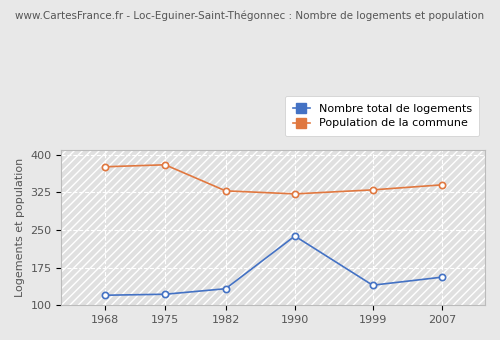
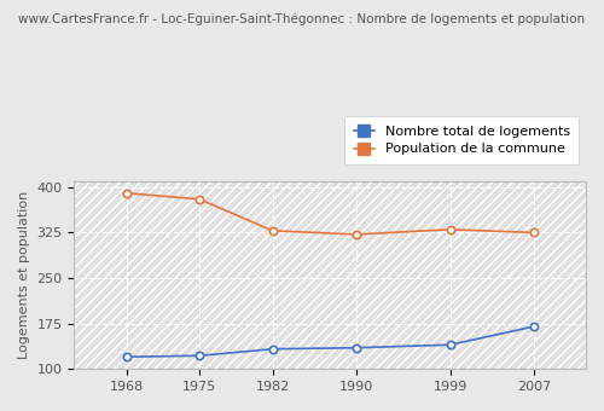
Population de la commune/1968: 376 -> 390
Nombre total de logements/1990: 238 -> 135
Nombre total de logements/2007: 156 -> 170
Population de la commune/2007: 340 -> 325
